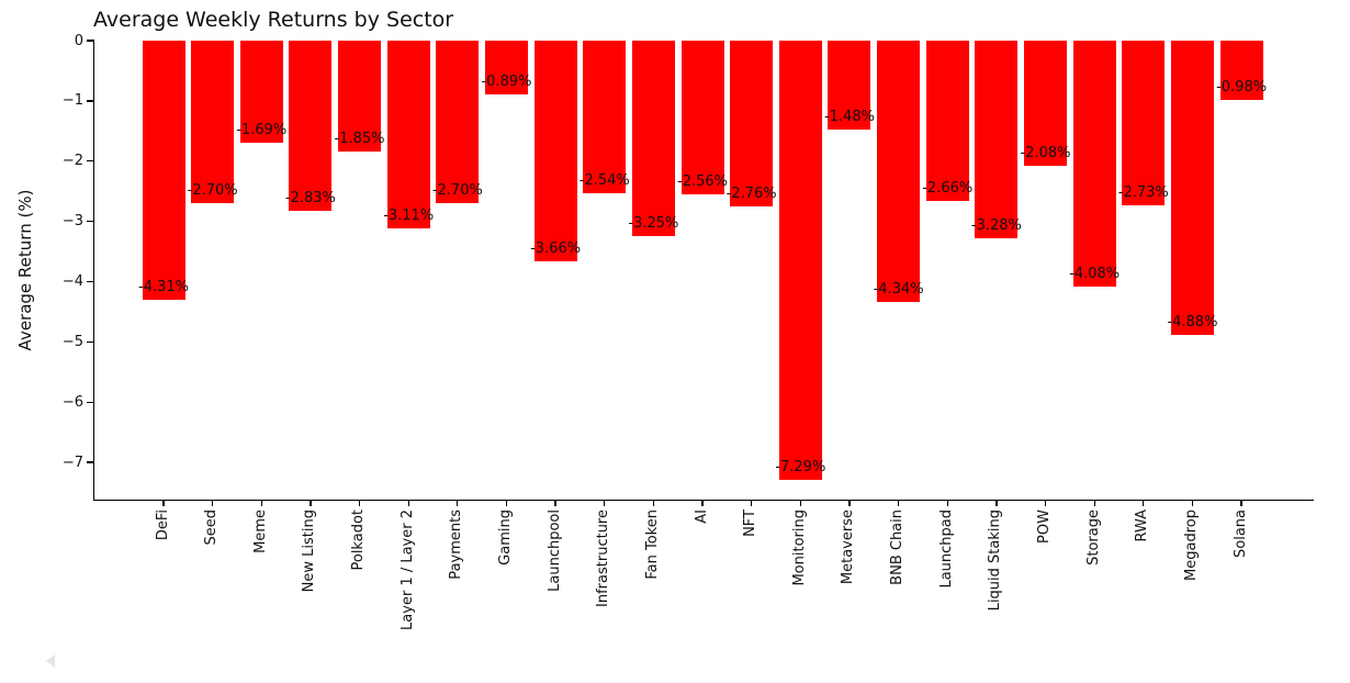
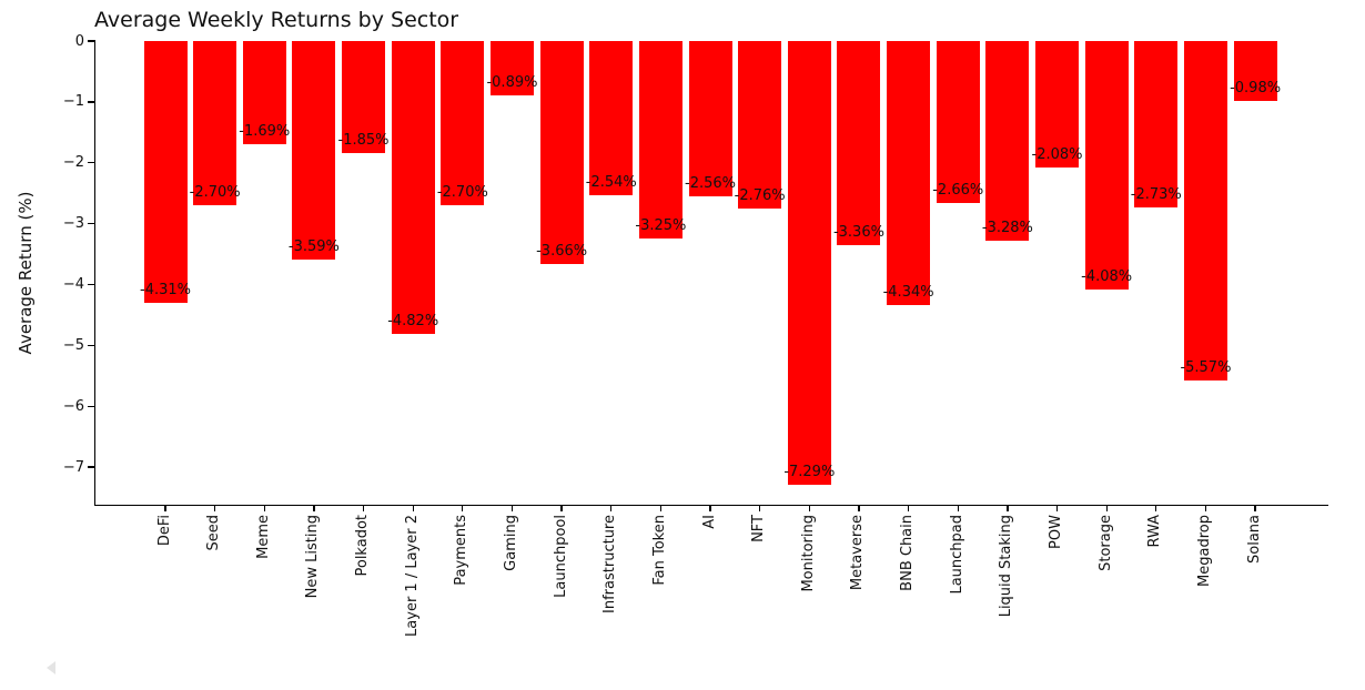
New Listing: -2.83% -> -3.59%
Layer 1 / Layer 2: -3.11% -> -4.82%
Metaverse: -1.48% -> -3.36%
Megadrop: -4.88% -> -5.57%
